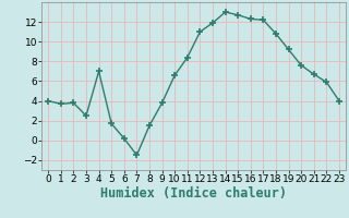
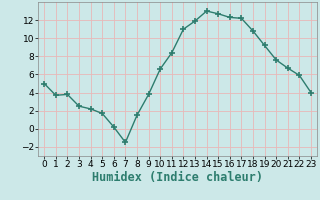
0: 4.0 -> 5.0
4: 7.0 -> 2.2
